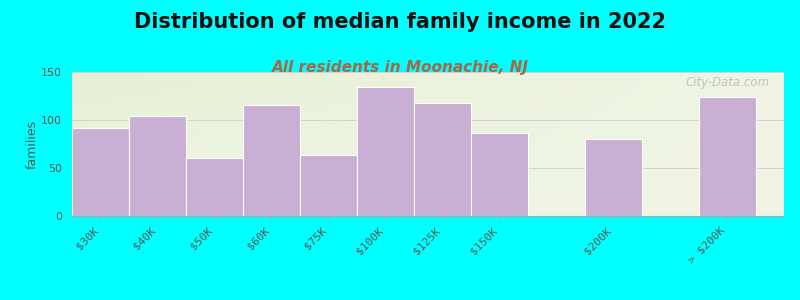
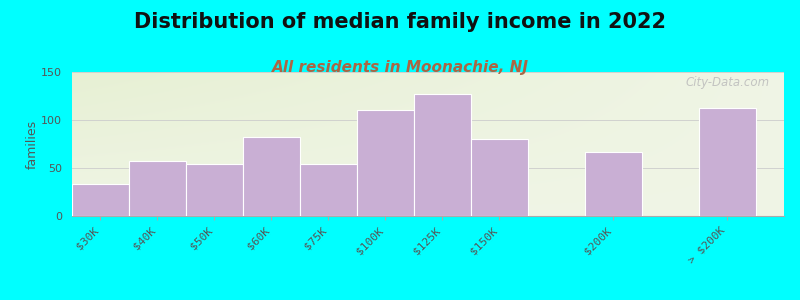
$30K: 92 -> 33
$40K: 104 -> 57
$50K: 60 -> 54
$60K: 116 -> 82
$75K: 64 -> 54
$100K: 134 -> 110
$125K: 118 -> 127
$150K: 86 -> 80
$200K: 80 -> 67
> $200K: 124 -> 113
